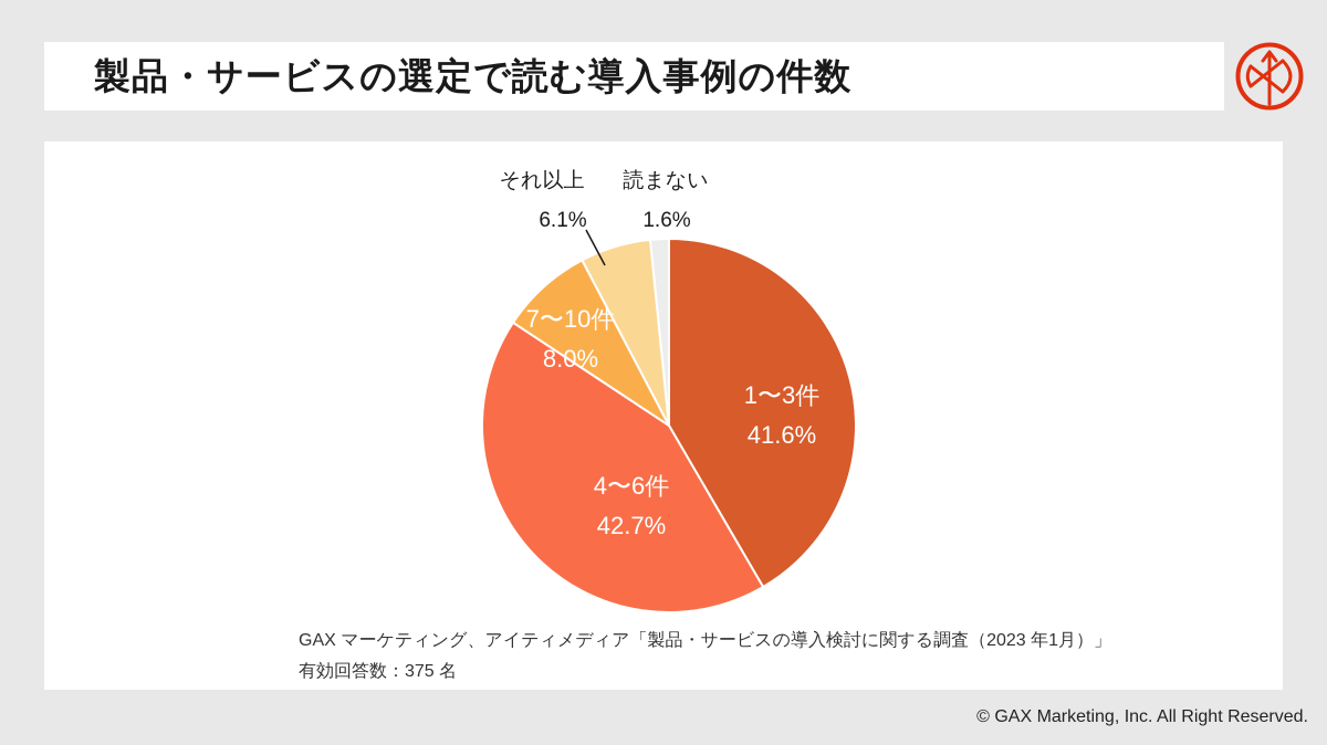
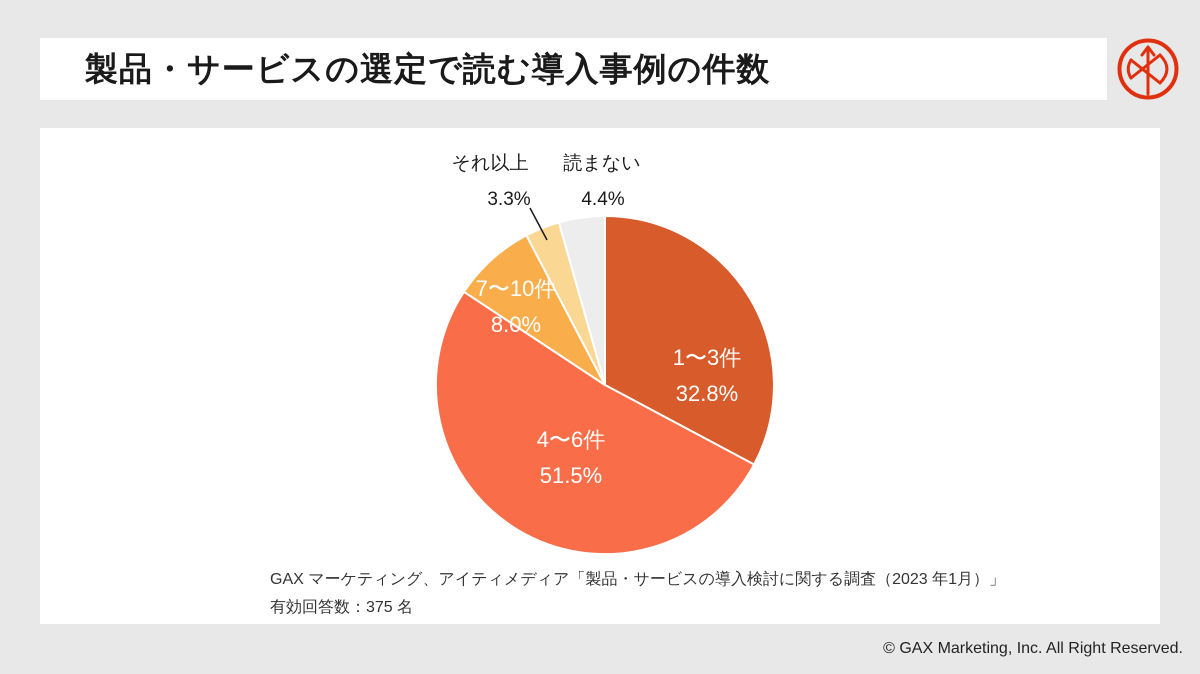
1〜3件: 41.6% -> 32.8%
4〜6件: 42.7% -> 51.5%
それ以上: 6.1% -> 3.3%
読まない: 1.6% -> 4.4%
